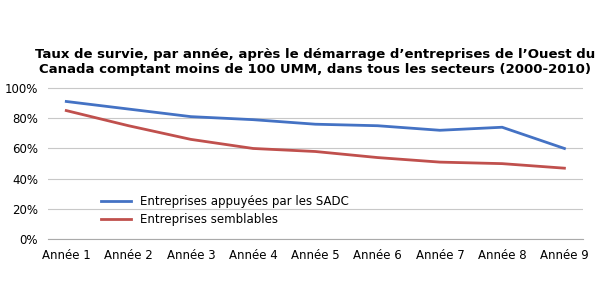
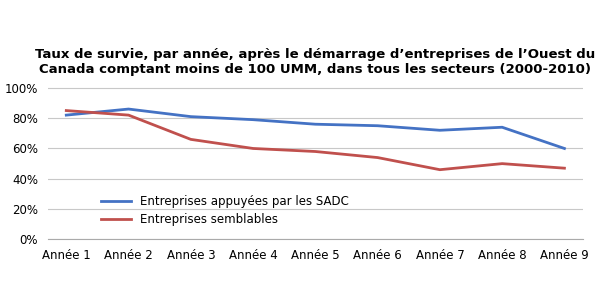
Entreprises appuyées par les SADC/Année 1: 91% -> 82%
Entreprises semblables/Année 2: 75% -> 82%
Entreprises semblables/Année 7: 51% -> 46%
